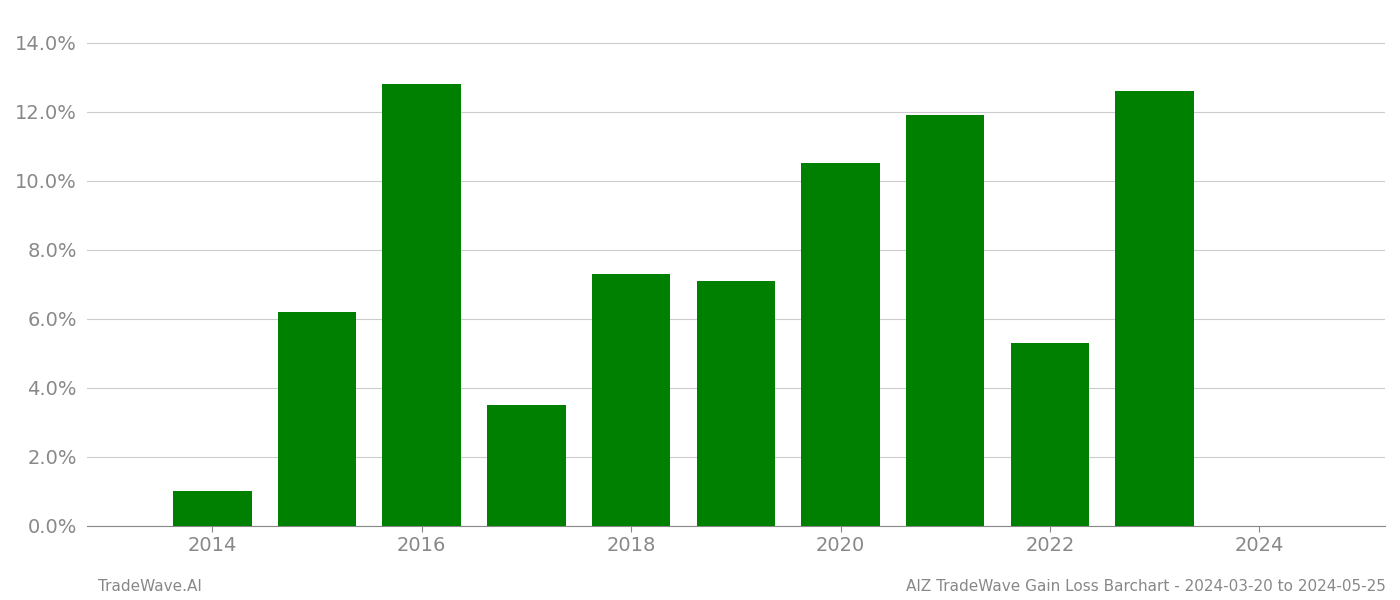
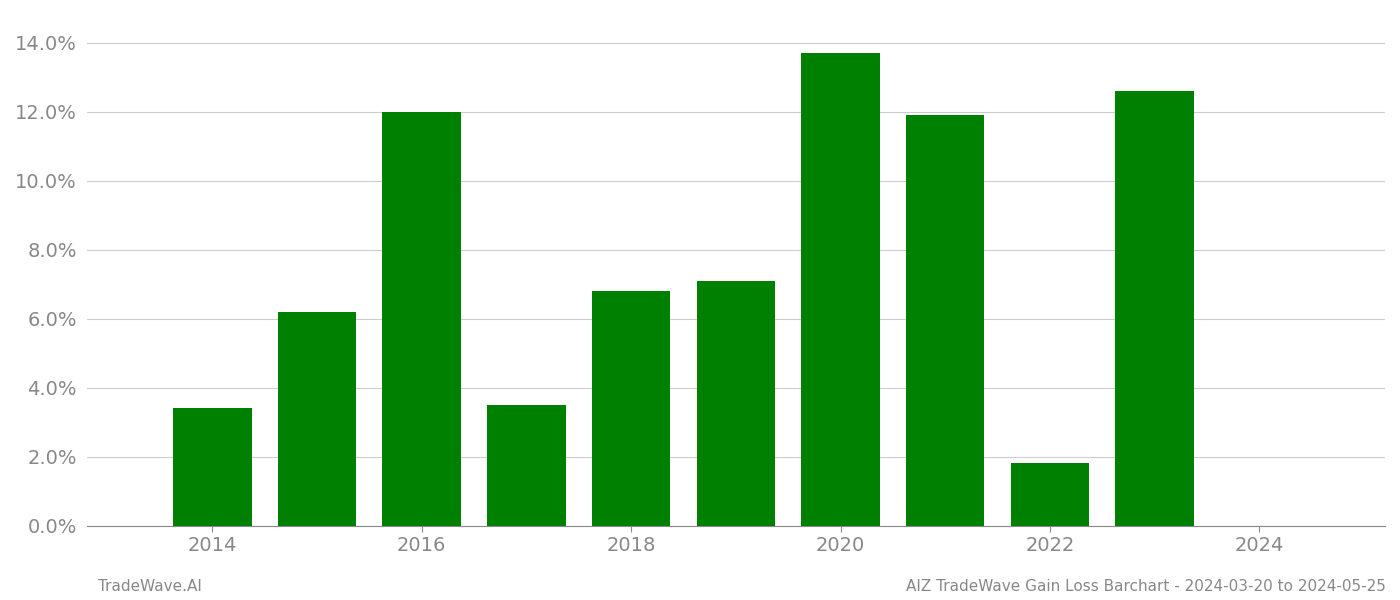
2014: 1.0% -> 3.4%
2016: 12.8% -> 12.0%
2018: 7.3% -> 6.8%
2020: 10.5% -> 13.7%
2022: 5.3% -> 1.8%
